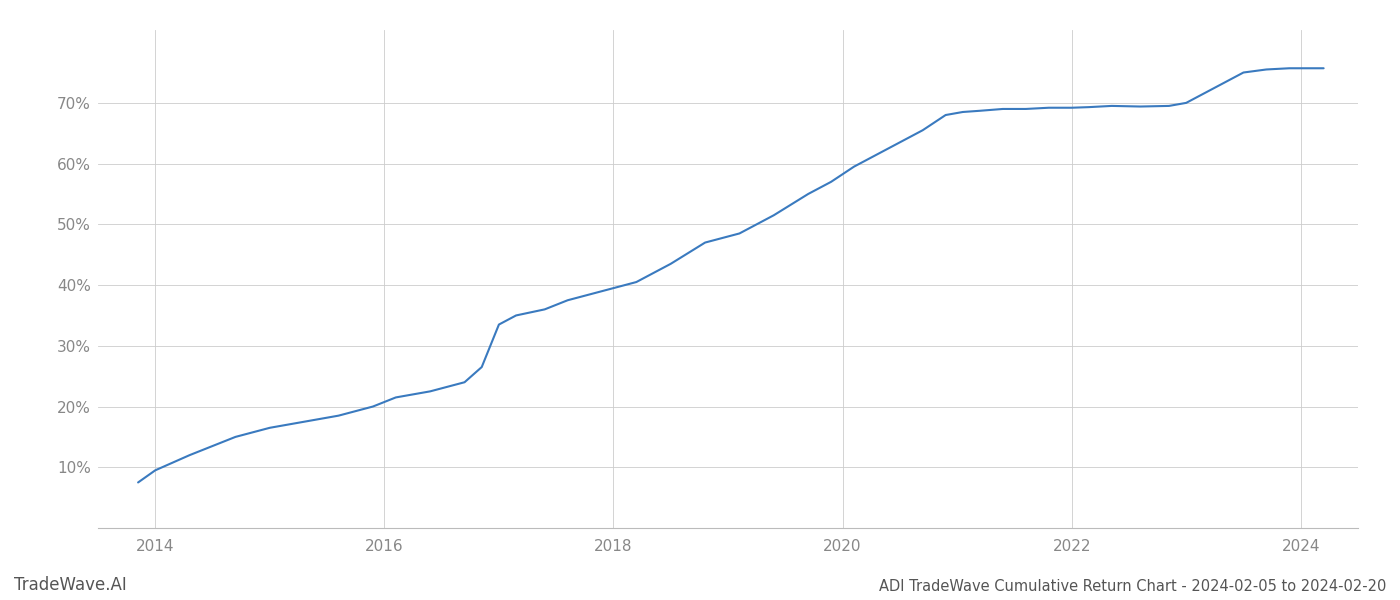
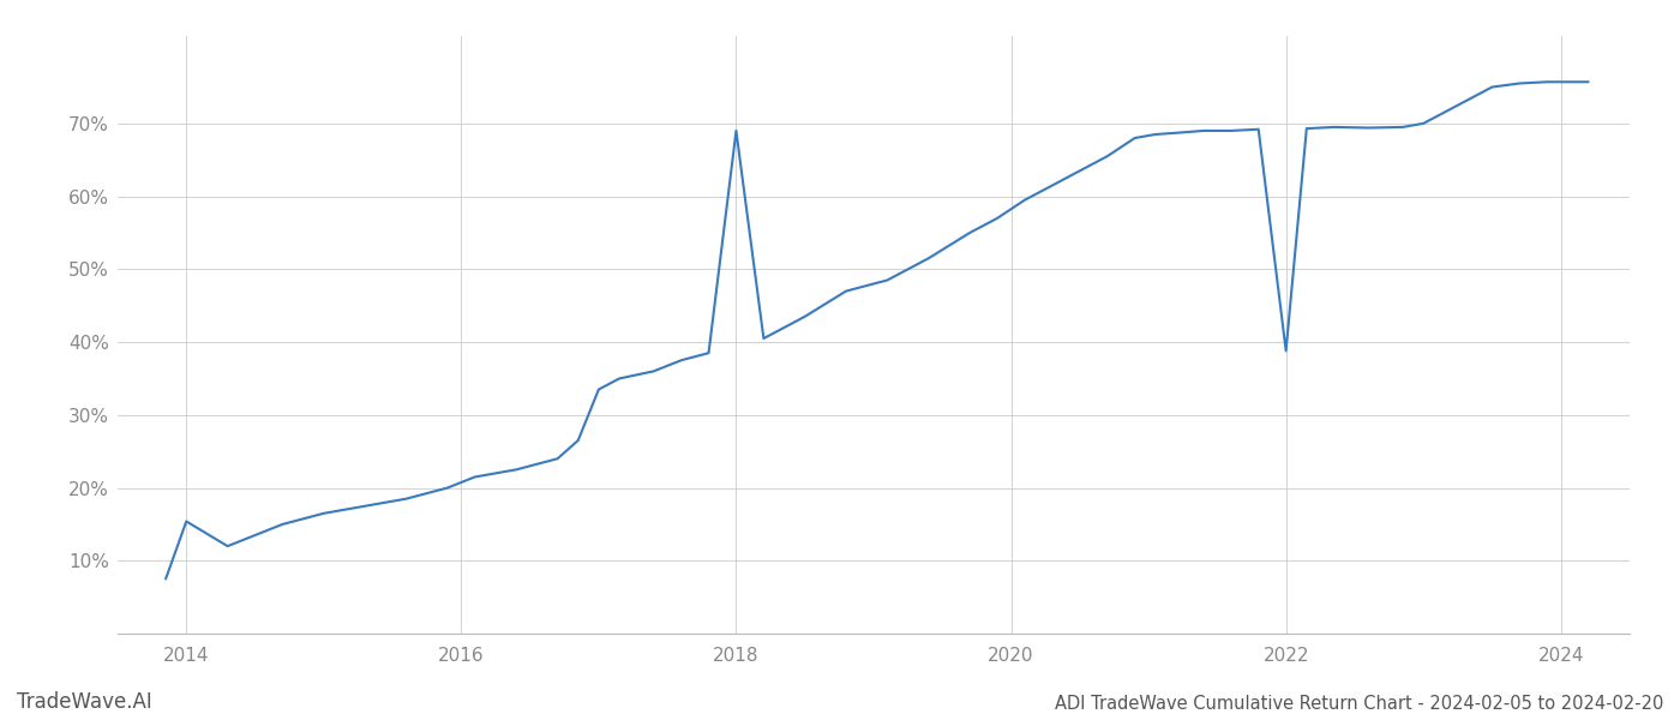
2014: 9.5% -> 15.4%
2018: 39.5% -> 69.0%
2022: 69.2% -> 38.8%
